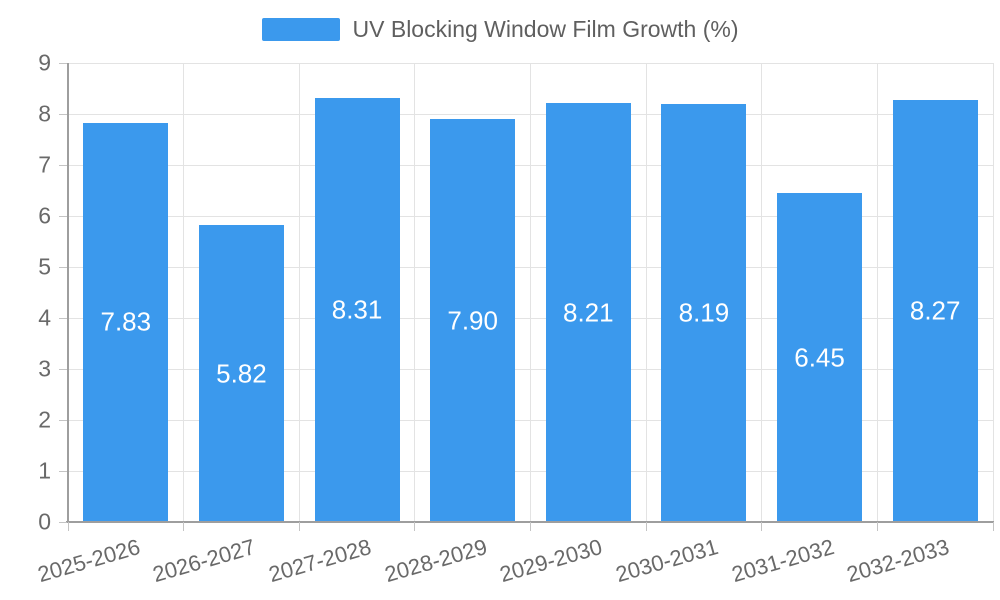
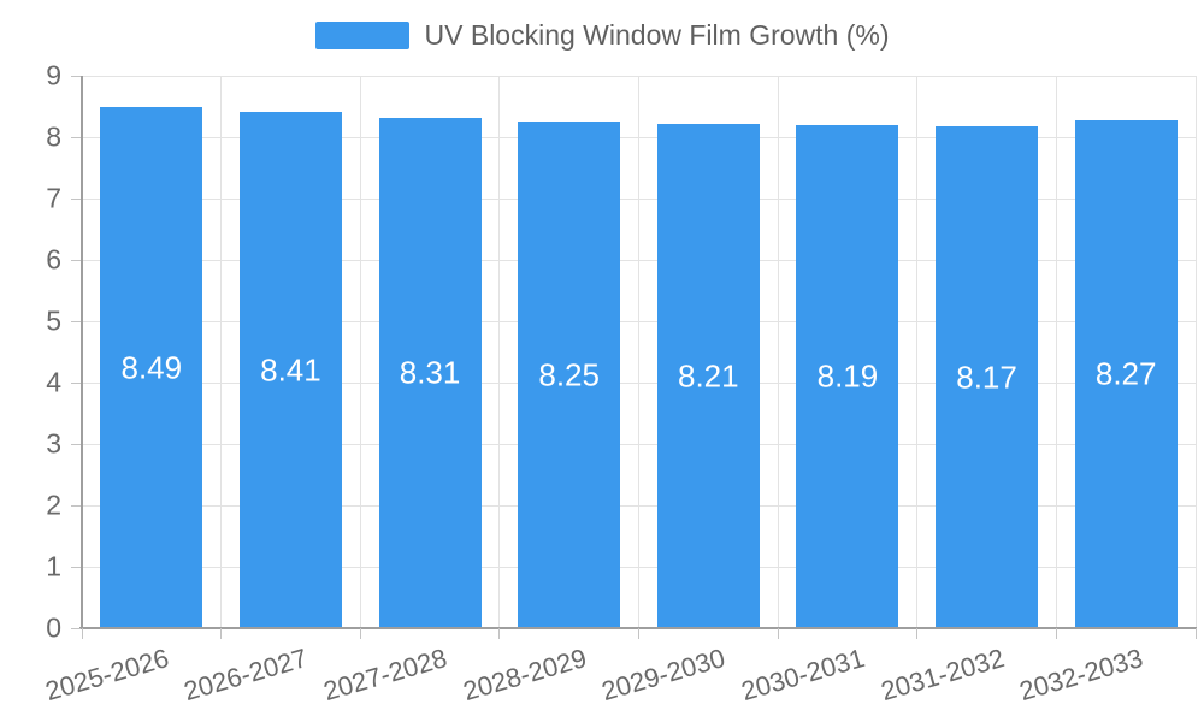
2025-2026: 7.83 -> 8.49
2026-2027: 5.82 -> 8.41
2028-2029: 7.90 -> 8.25
2031-2032: 6.45 -> 8.17
